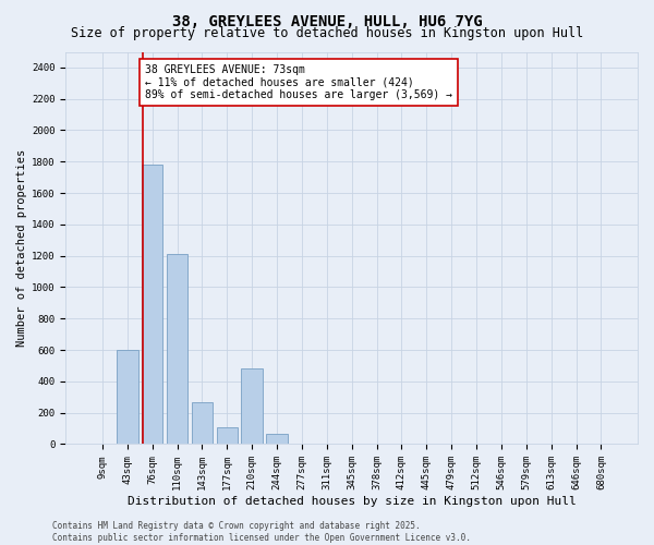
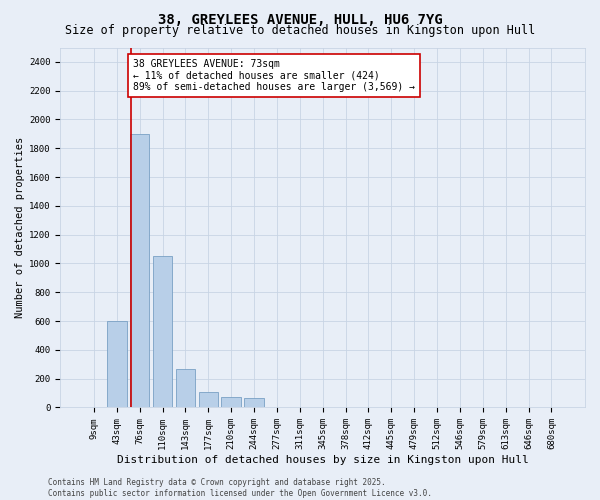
76sqm: 1780 -> 1900
110sqm: 1210 -> 1050
210sqm: 480 -> 80
